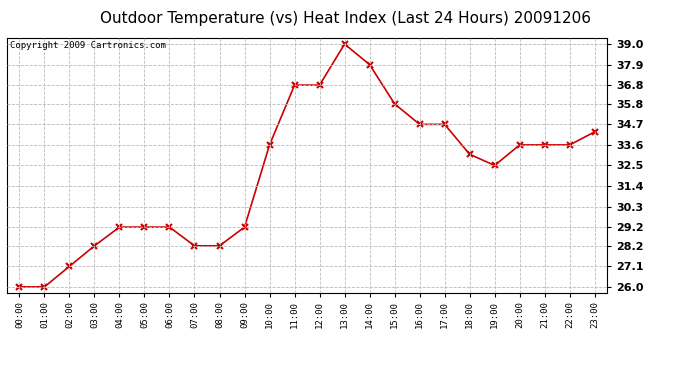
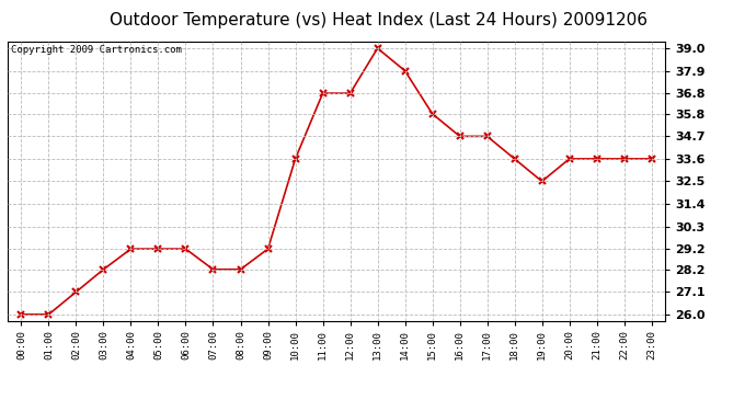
18:00: 33.1 -> 33.6
23:00: 34.3 -> 33.6
